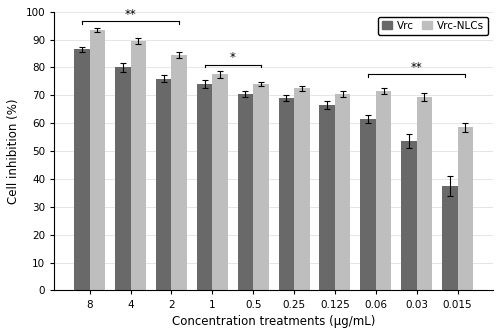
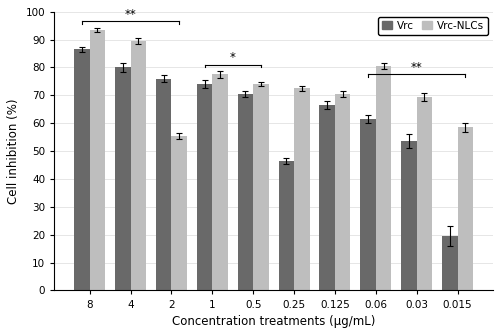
Vrc-NLCs/2: 84.5 -> 55.5
Vrc/0.25: 69.0 -> 46.5
Vrc-NLCs/0.06: 71.5 -> 80.5
Vrc/0.015: 37.5 -> 19.5
